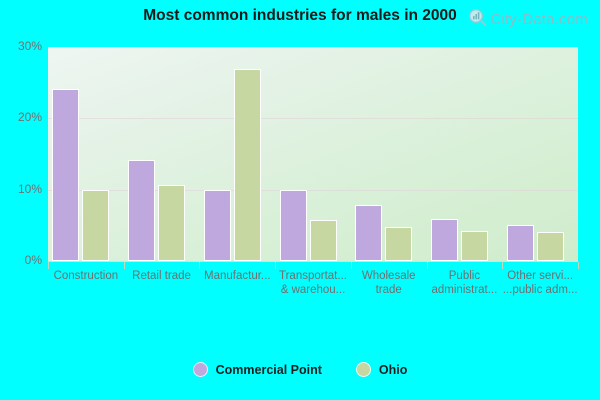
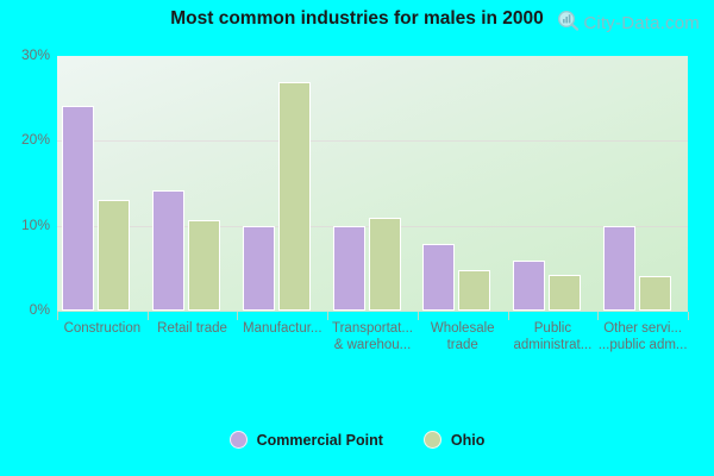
Ohio/Construction: 10% -> 13%
Ohio/Transportat... & warehou...: 6% -> 11%
Commercial Point/Other servi... ...public adm...: 5% -> 10%
